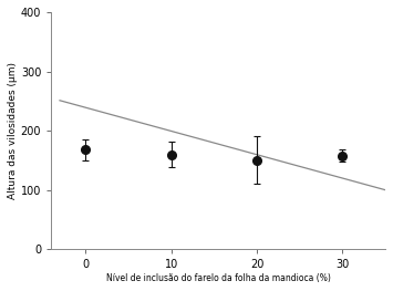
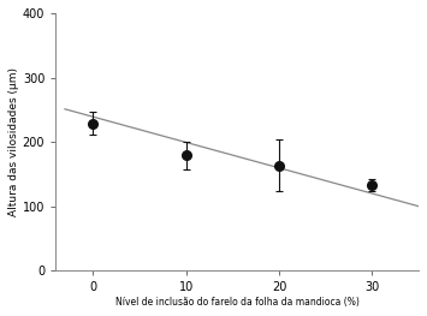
0: 168 -> 229
10: 160 -> 179
20: 150 -> 163
30: 158 -> 133
